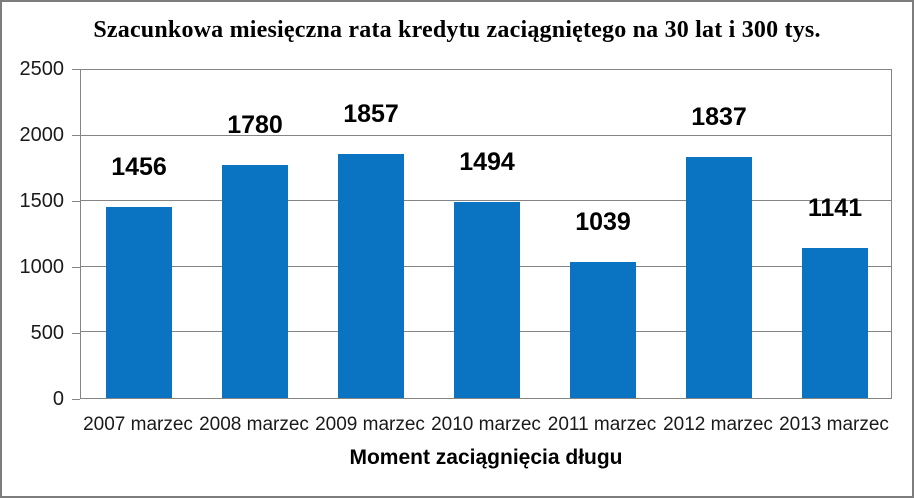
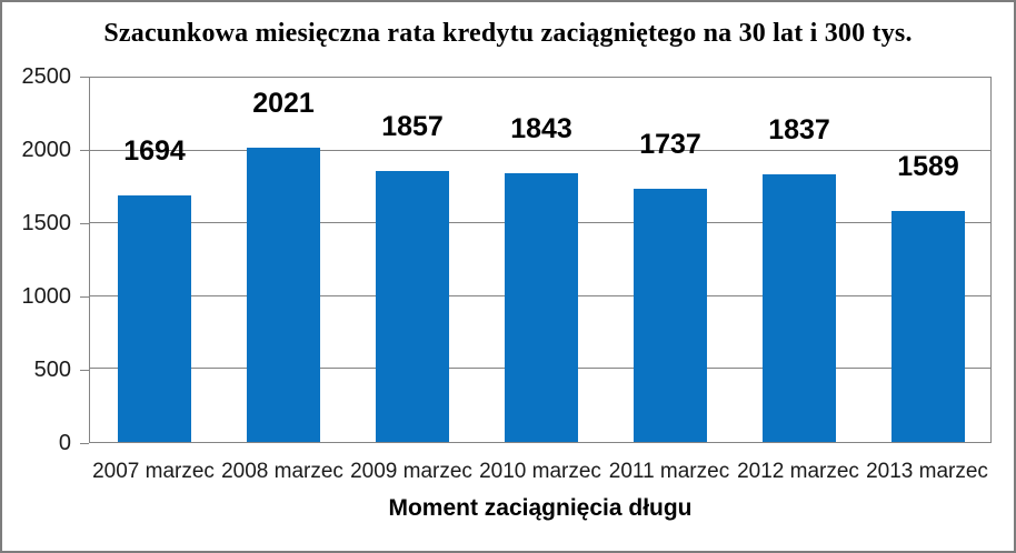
2007 marzec: 1456 -> 1694
2008 marzec: 1780 -> 2021
2010 marzec: 1494 -> 1843
2011 marzec: 1039 -> 1737
2013 marzec: 1141 -> 1589
